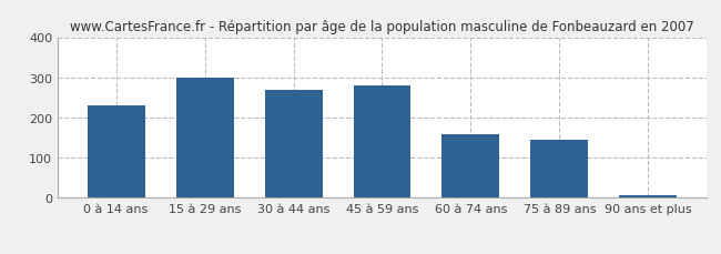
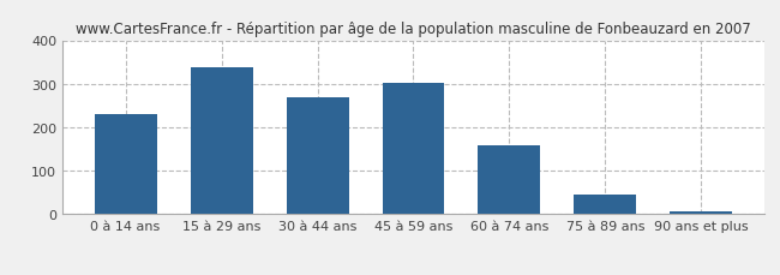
15 à 29 ans: 300 -> 338
45 à 59 ans: 280 -> 302
75 à 89 ans: 145 -> 45
